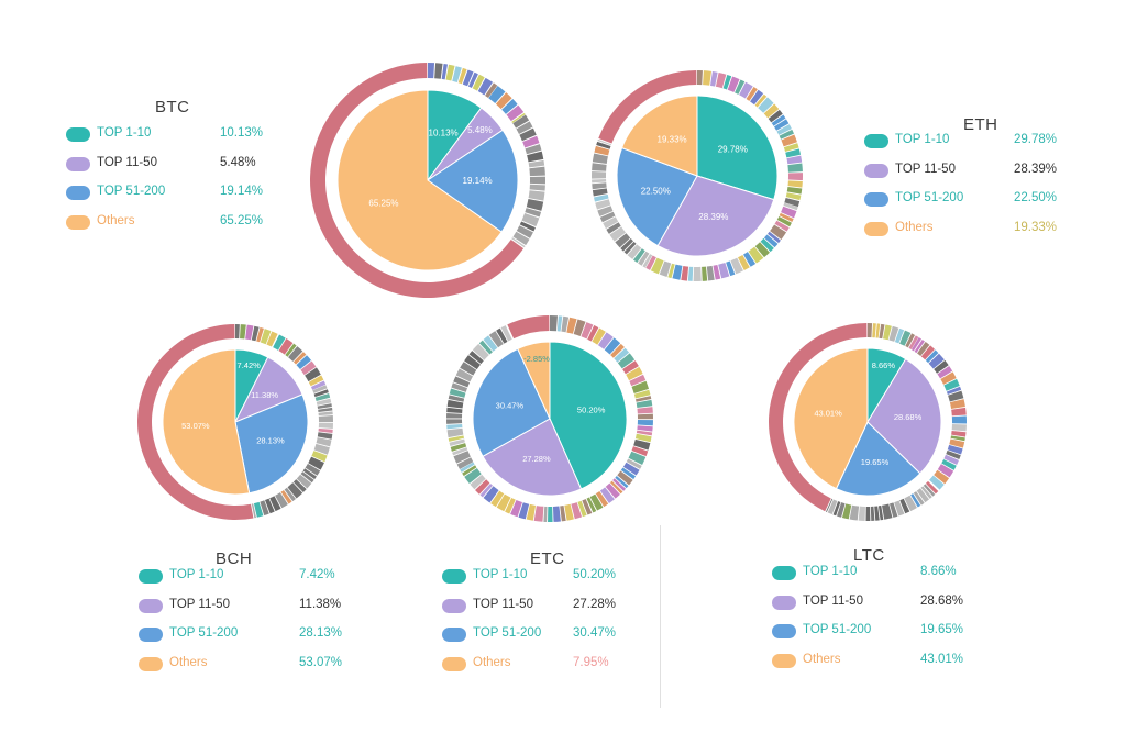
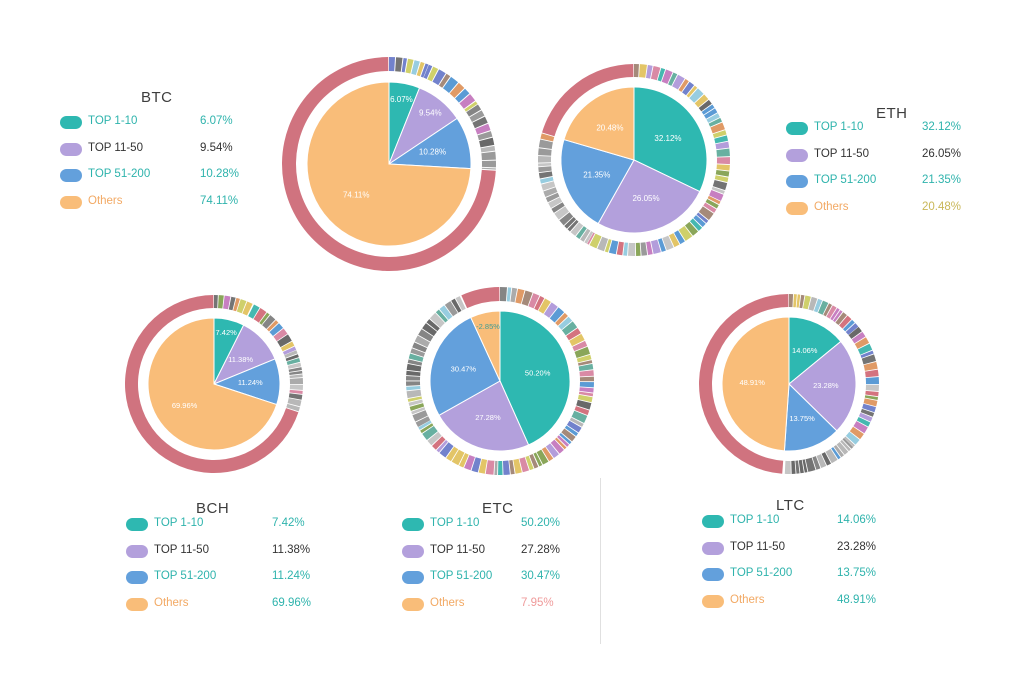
BTC/TOP 1-10: 10.13% -> 6.07%
BTC/TOP 11-50: 5.48% -> 9.54%
BTC/TOP 51-200: 19.14% -> 10.28%
BTC/Others: 65.25% -> 74.11%
ETH/TOP 1-10: 29.78% -> 32.12%
ETH/TOP 11-50: 28.39% -> 26.05%
ETH/TOP 51-200: 22.50% -> 21.35%
ETH/Others: 19.33% -> 20.48%
BCH/TOP 51-200: 28.13% -> 11.24%
BCH/Others: 53.07% -> 69.96%
LTC/TOP 1-10: 8.66% -> 14.06%
LTC/TOP 11-50: 28.68% -> 23.28%
LTC/TOP 51-200: 19.65% -> 13.75%
LTC/Others: 43.01% -> 48.91%
